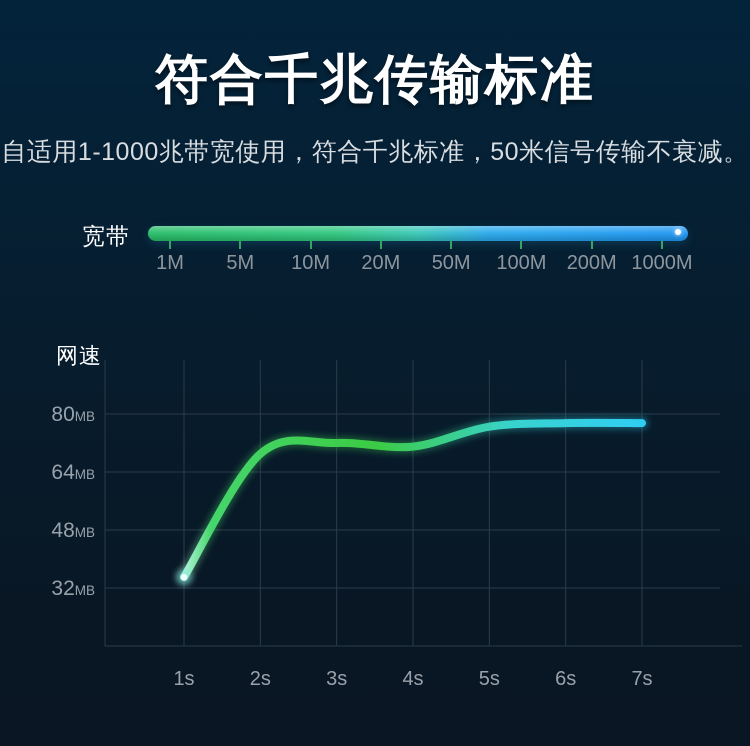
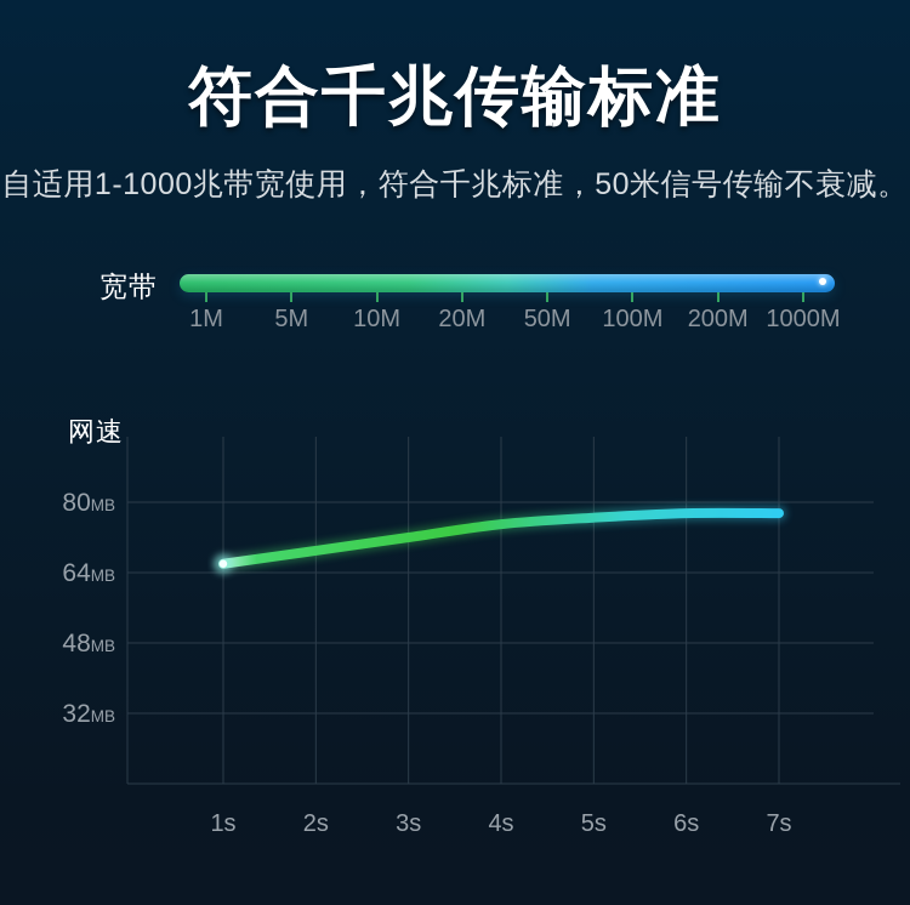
1s: 35 -> 66
4s: 71 -> 75
